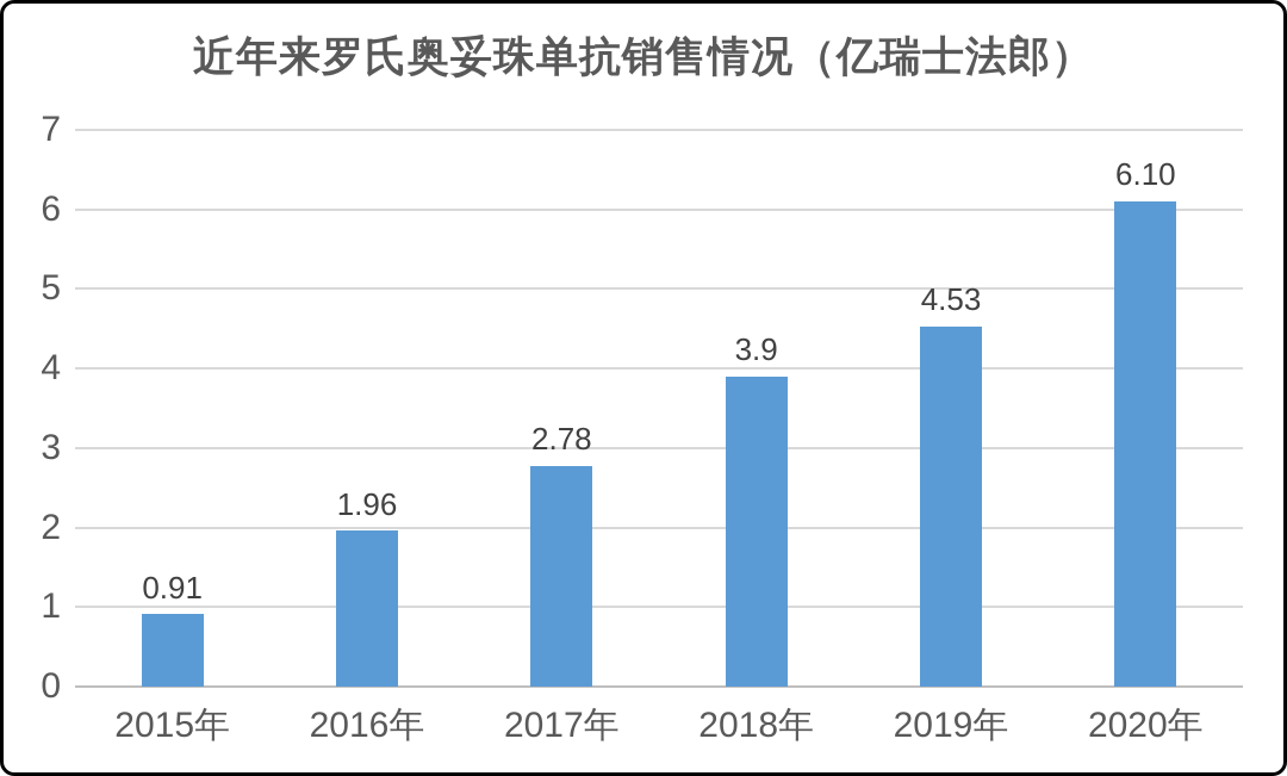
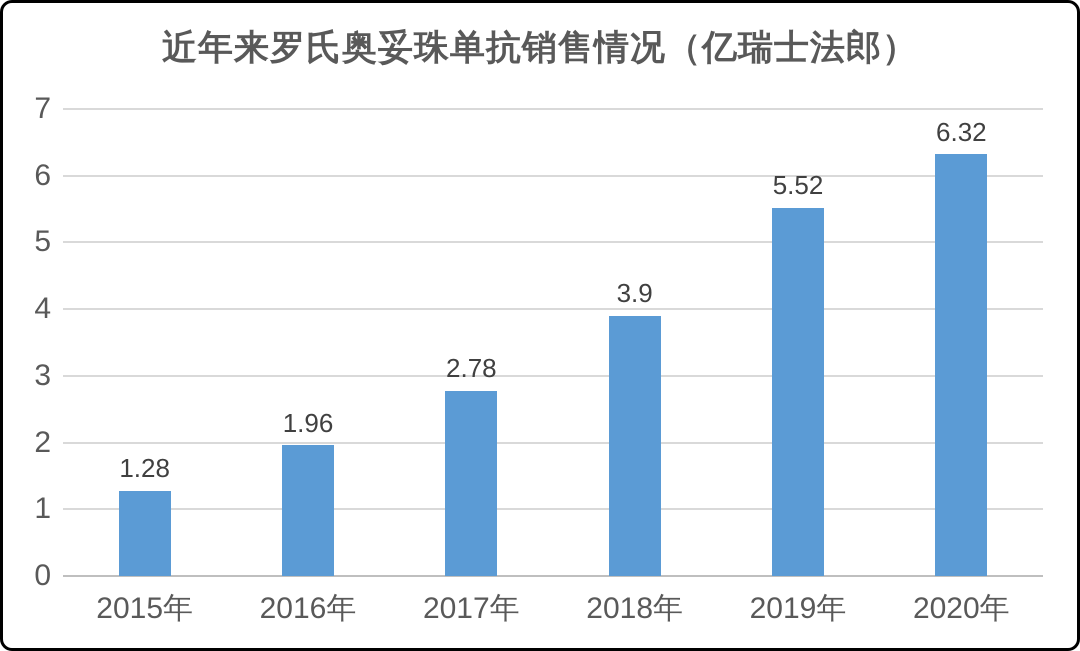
2015年: 0.91 -> 1.28
2019年: 4.53 -> 5.52
2020年: 6.10 -> 6.32
